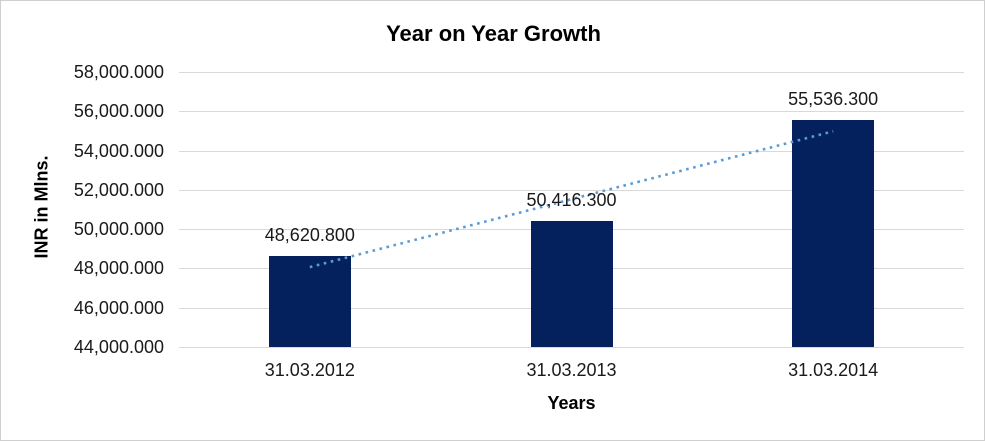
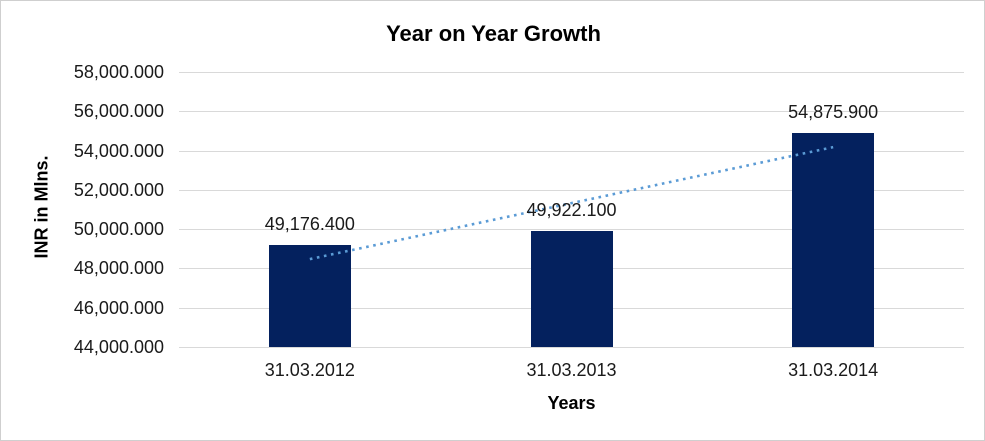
31.03.2012: 48,620.800 -> 49,176.400
31.03.2013: 50,416.300 -> 49,922.100
31.03.2014: 55,536.300 -> 54,875.900
